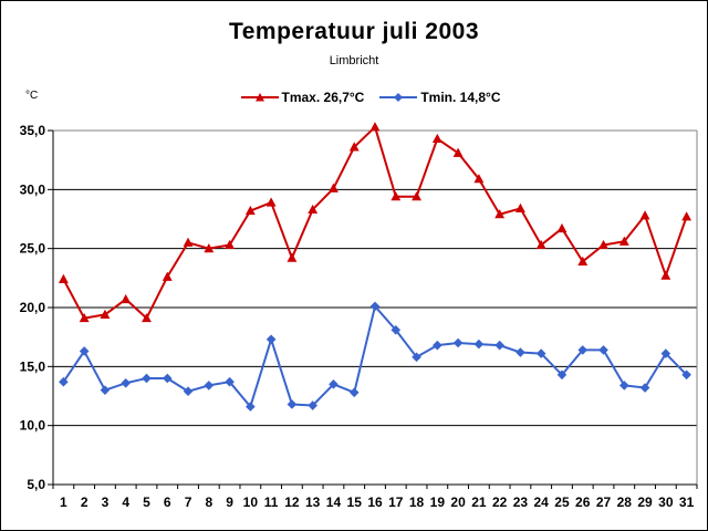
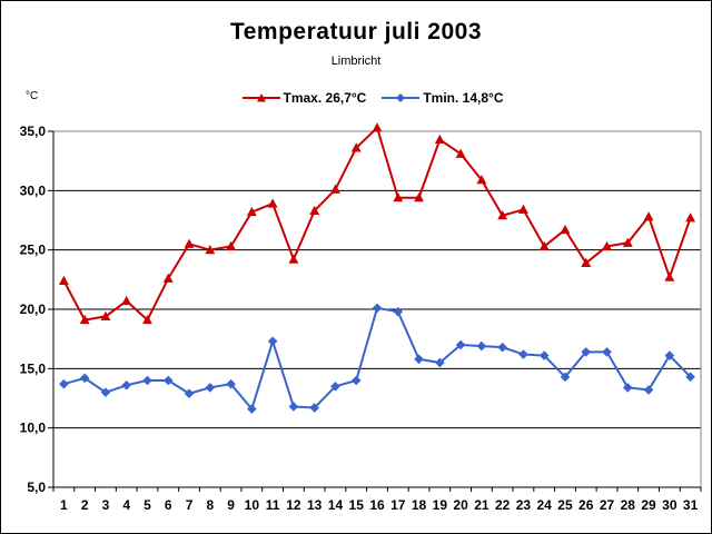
Tmin. 14,8°C/2: 16,3 -> 14,2
Tmin. 14,8°C/15: 12,8 -> 14,0
Tmin. 14,8°C/17: 18,1 -> 19,8
Tmin. 14,8°C/19: 16,8 -> 15,5
